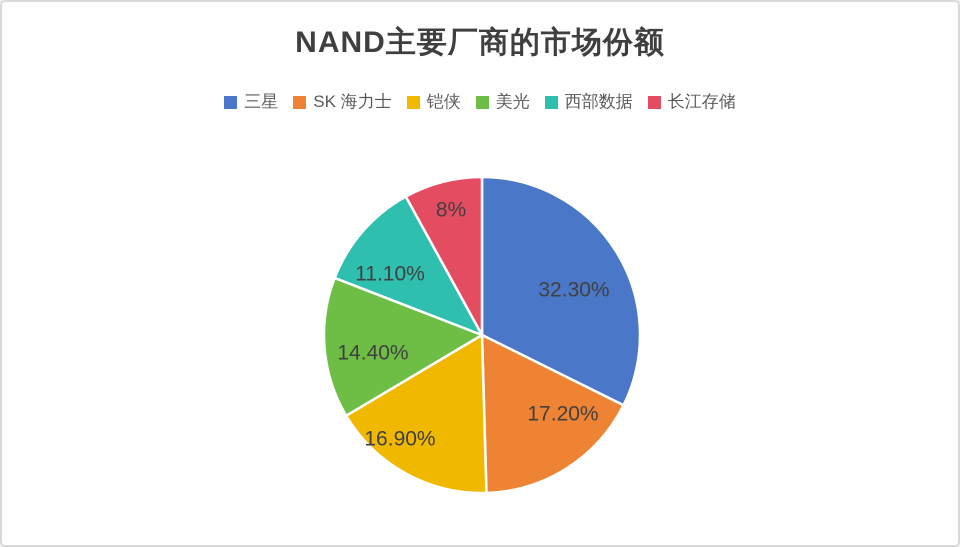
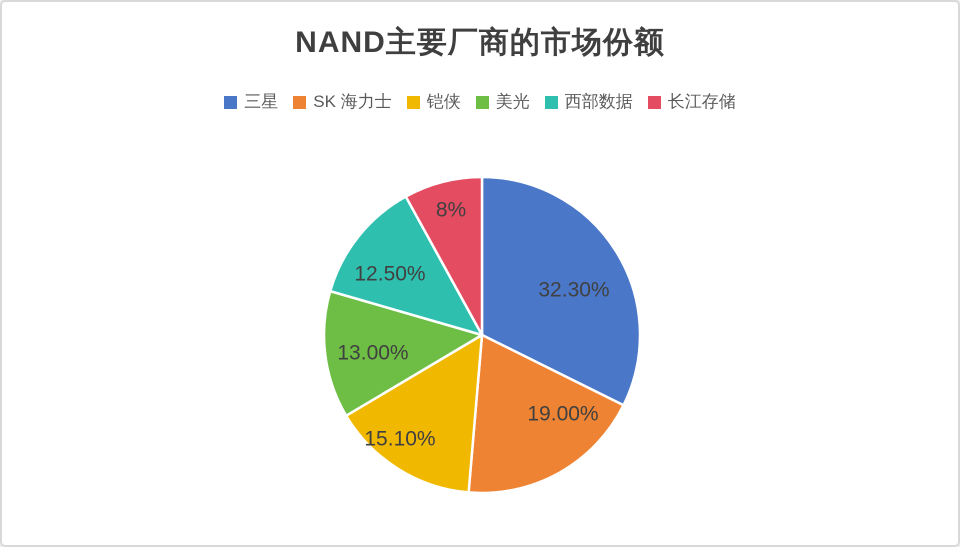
SK 海力士: 17.20% -> 19.00%
铠侠: 16.90% -> 15.10%
美光: 14.40% -> 13.00%
西部数据: 11.10% -> 12.50%
